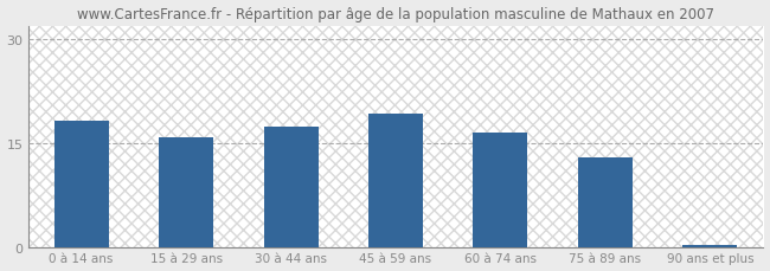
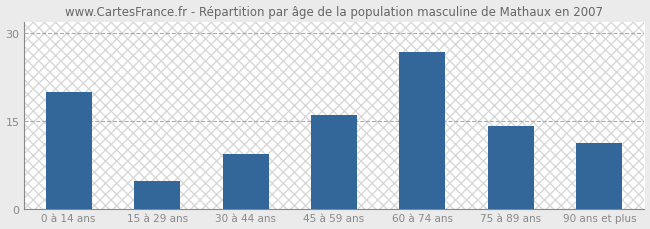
0 à 14 ans: 18.2 -> 20.0
15 à 29 ans: 15.8 -> 4.8
30 à 44 ans: 17.3 -> 9.4
45 à 59 ans: 19.2 -> 16.0
60 à 74 ans: 16.5 -> 26.8
75 à 89 ans: 13.0 -> 14.2
90 ans et plus: 0.3 -> 11.2
